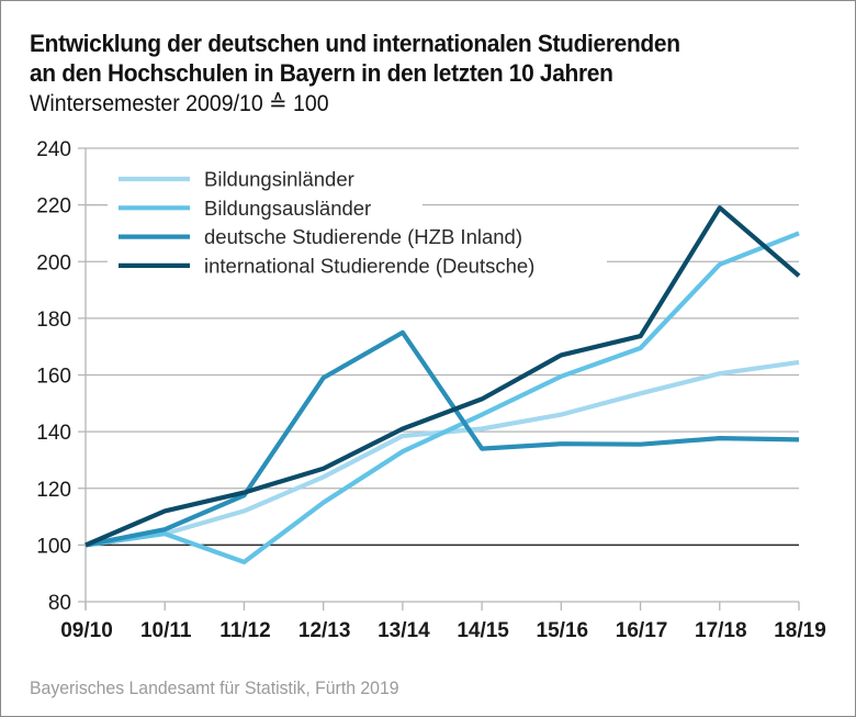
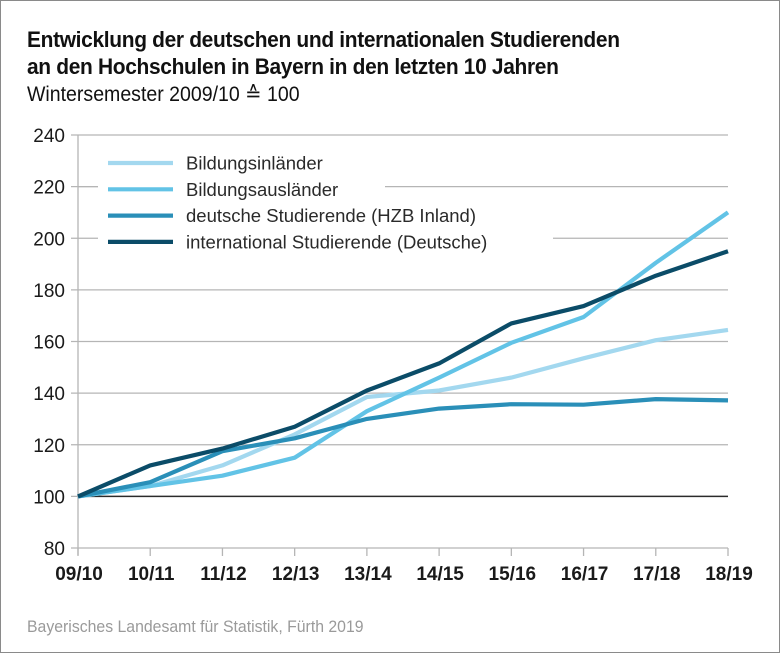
Bildungsausländer/11/12: 94 -> 108
deutsche Studierende (HZB Inland)/12/13: 159 -> 122
deutsche Studierende (HZB Inland)/13/14: 175 -> 130
Bildungsausländer/17/18: 199 -> 190
international Studierende (Deutsche)/17/18: 219 -> 186
